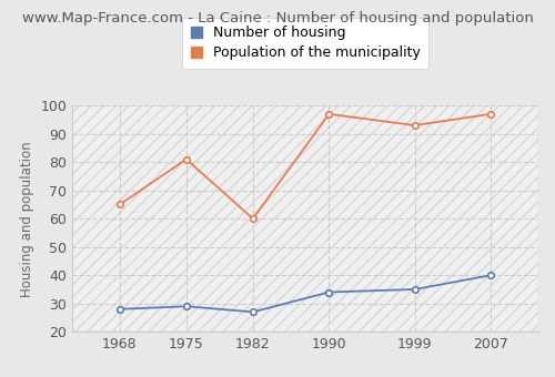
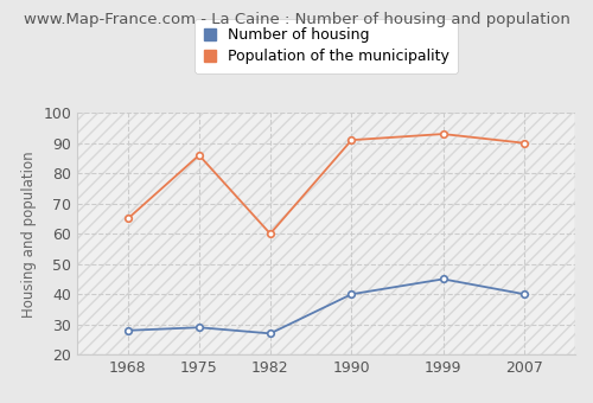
Population of the municipality/1975: 81 -> 86
Number of housing/1990: 34 -> 40
Population of the municipality/1990: 97 -> 91
Number of housing/1999: 35 -> 45
Population of the municipality/2007: 97 -> 90
